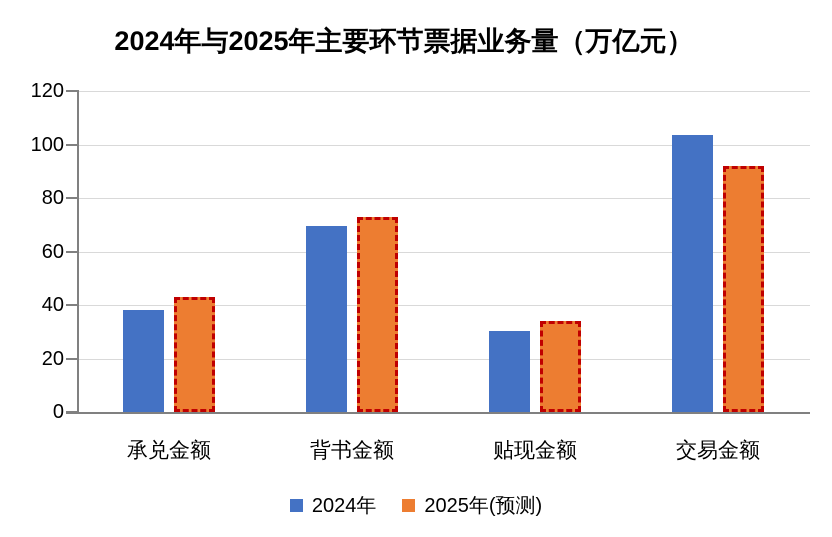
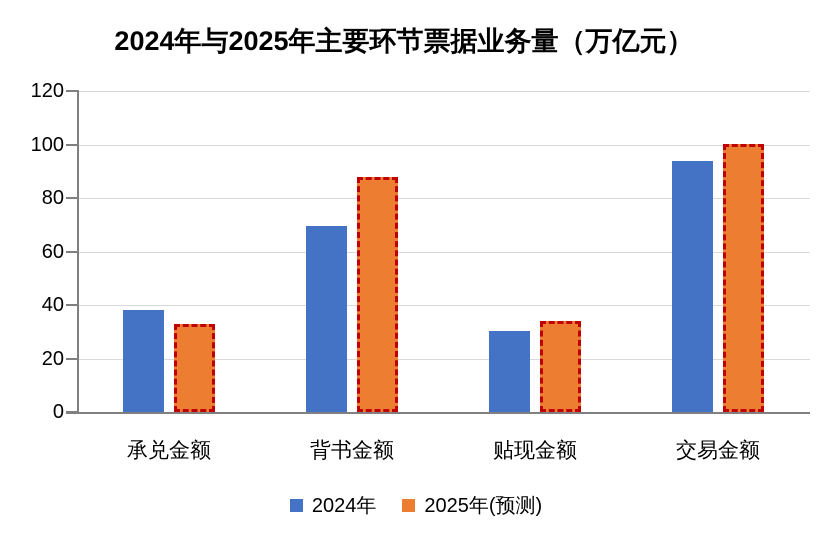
2025年(预测)/承兑金额: 43 -> 33
2025年(预测)/背书金额: 73 -> 88
2024年/交易金额: 104 -> 94
2025年(预测)/交易金额: 92 -> 100
